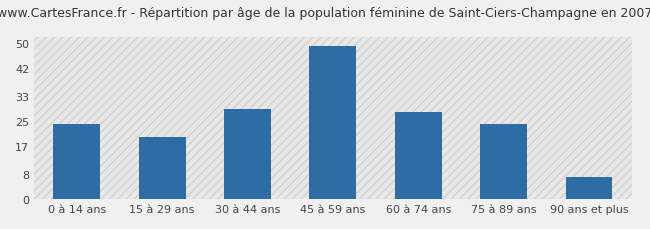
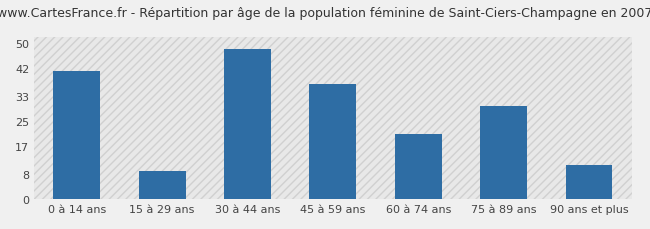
0 à 14 ans: 24 -> 41
15 à 29 ans: 20 -> 9
30 à 44 ans: 29 -> 48
45 à 59 ans: 49 -> 37
60 à 74 ans: 28 -> 21
75 à 89 ans: 24 -> 30
90 ans et plus: 7 -> 11
